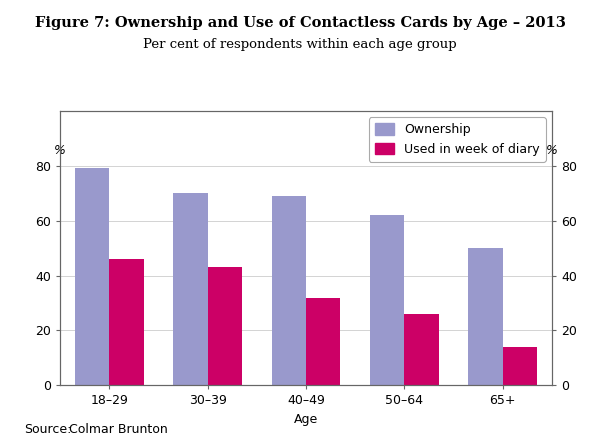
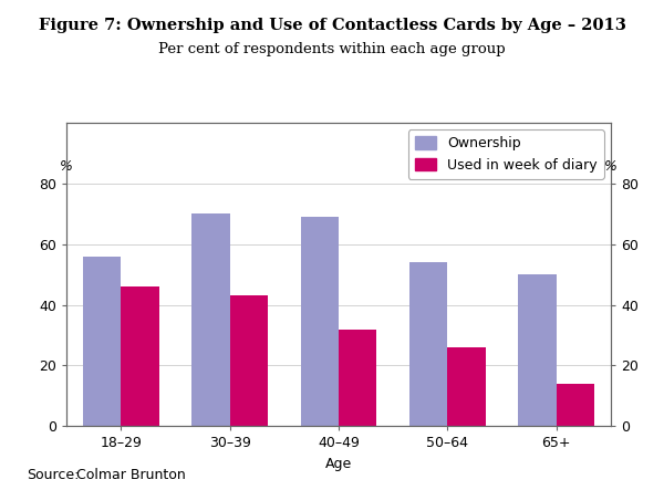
Ownership/18–29: 79 -> 56
Ownership/50–64: 62 -> 54
